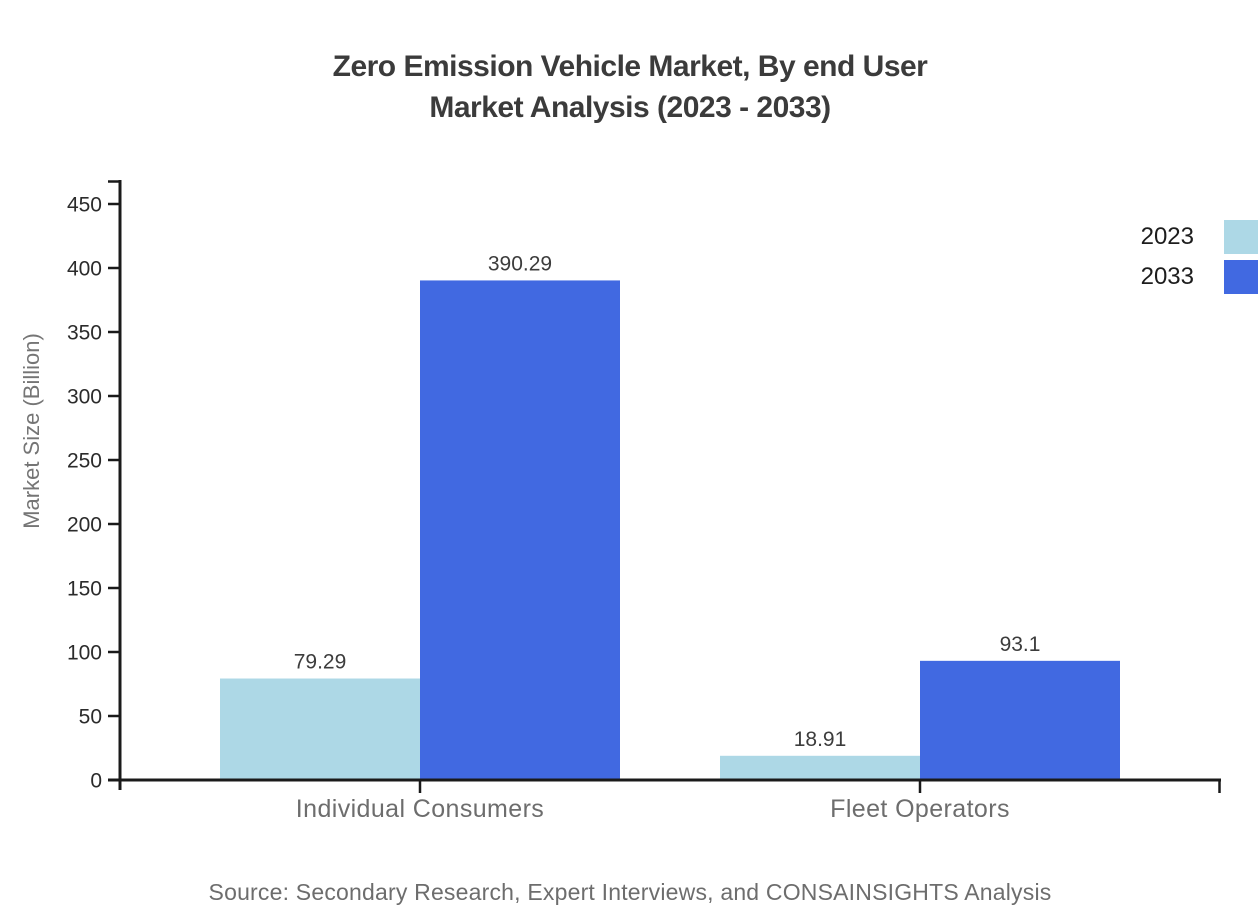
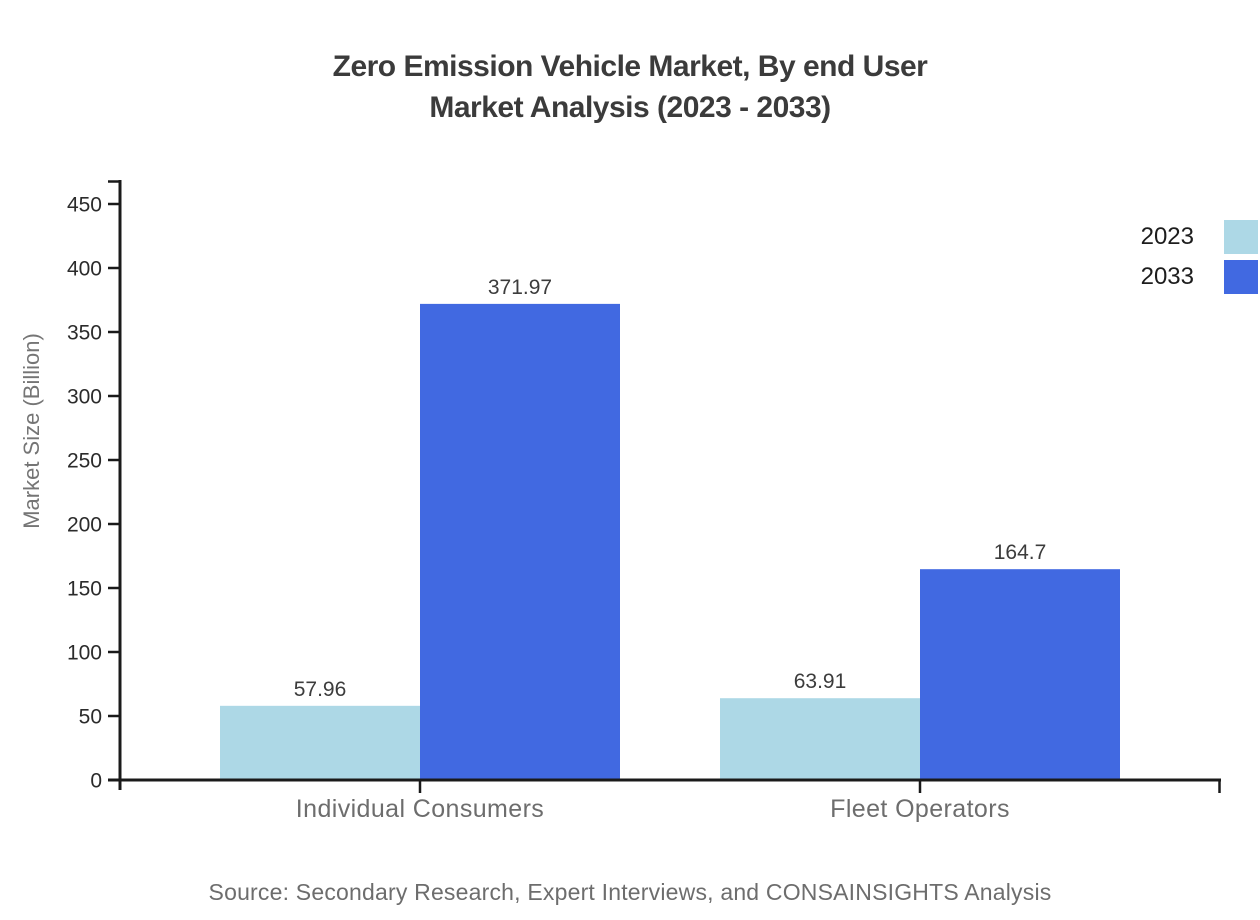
2023/Individual Consumers: 79.29 -> 57.96
2033/Individual Consumers: 390.29 -> 371.97
2023/Fleet Operators: 18.91 -> 63.91
2033/Fleet Operators: 93.1 -> 164.7
